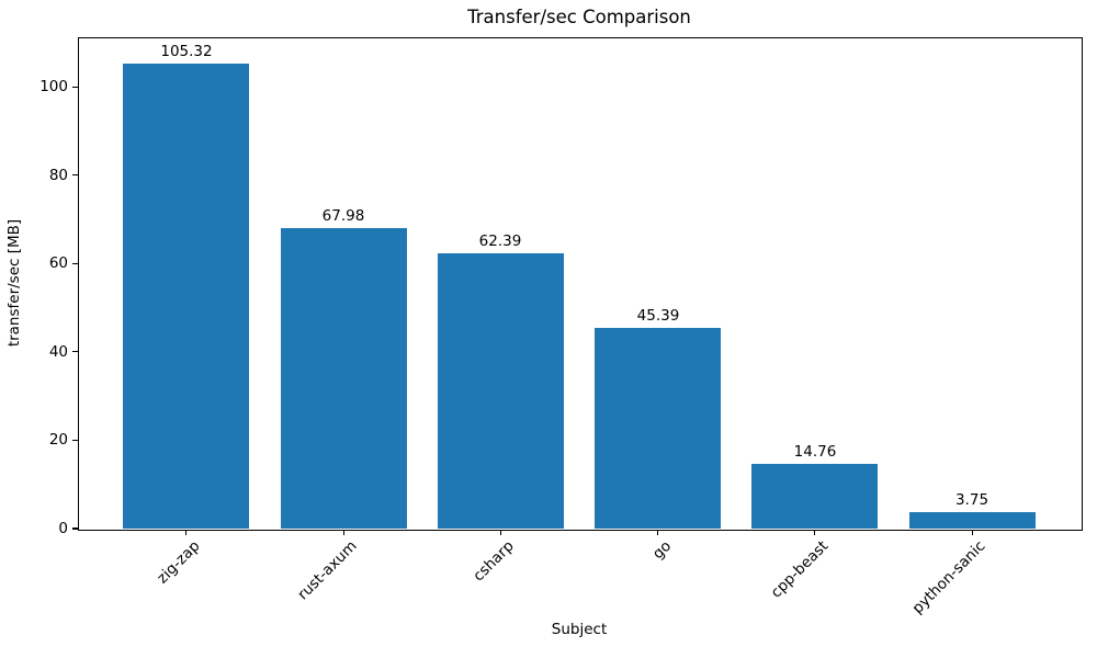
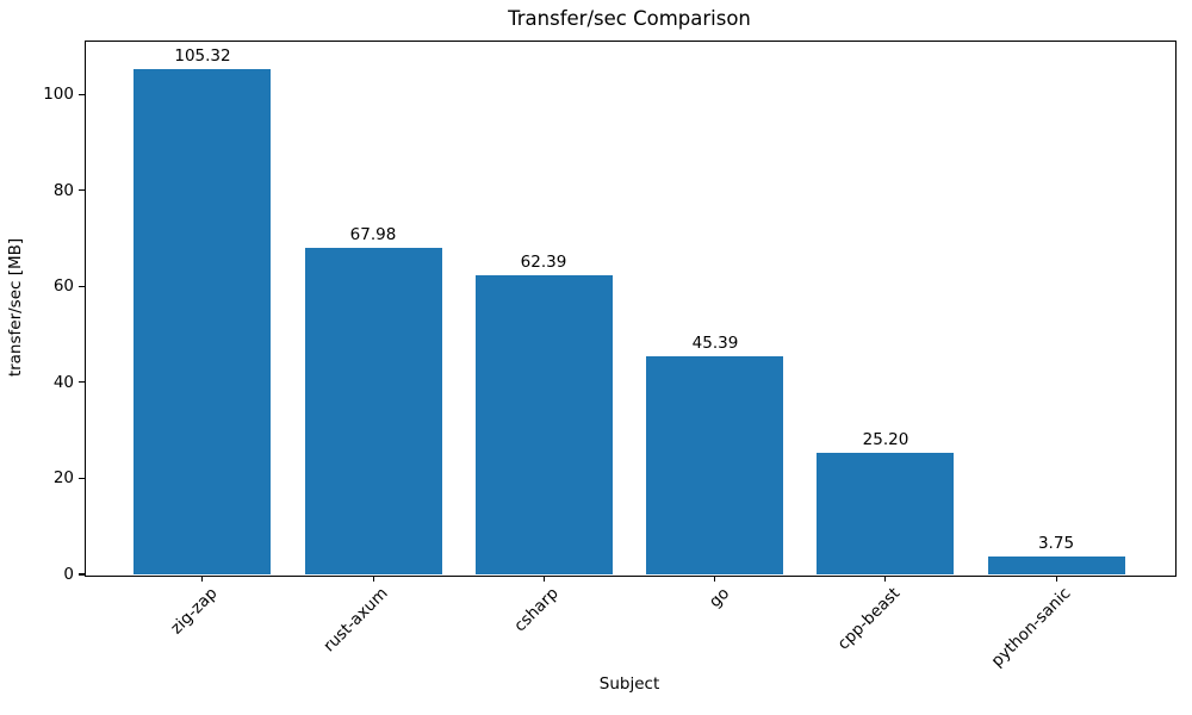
cpp-beast: 14.76 -> 25.20
